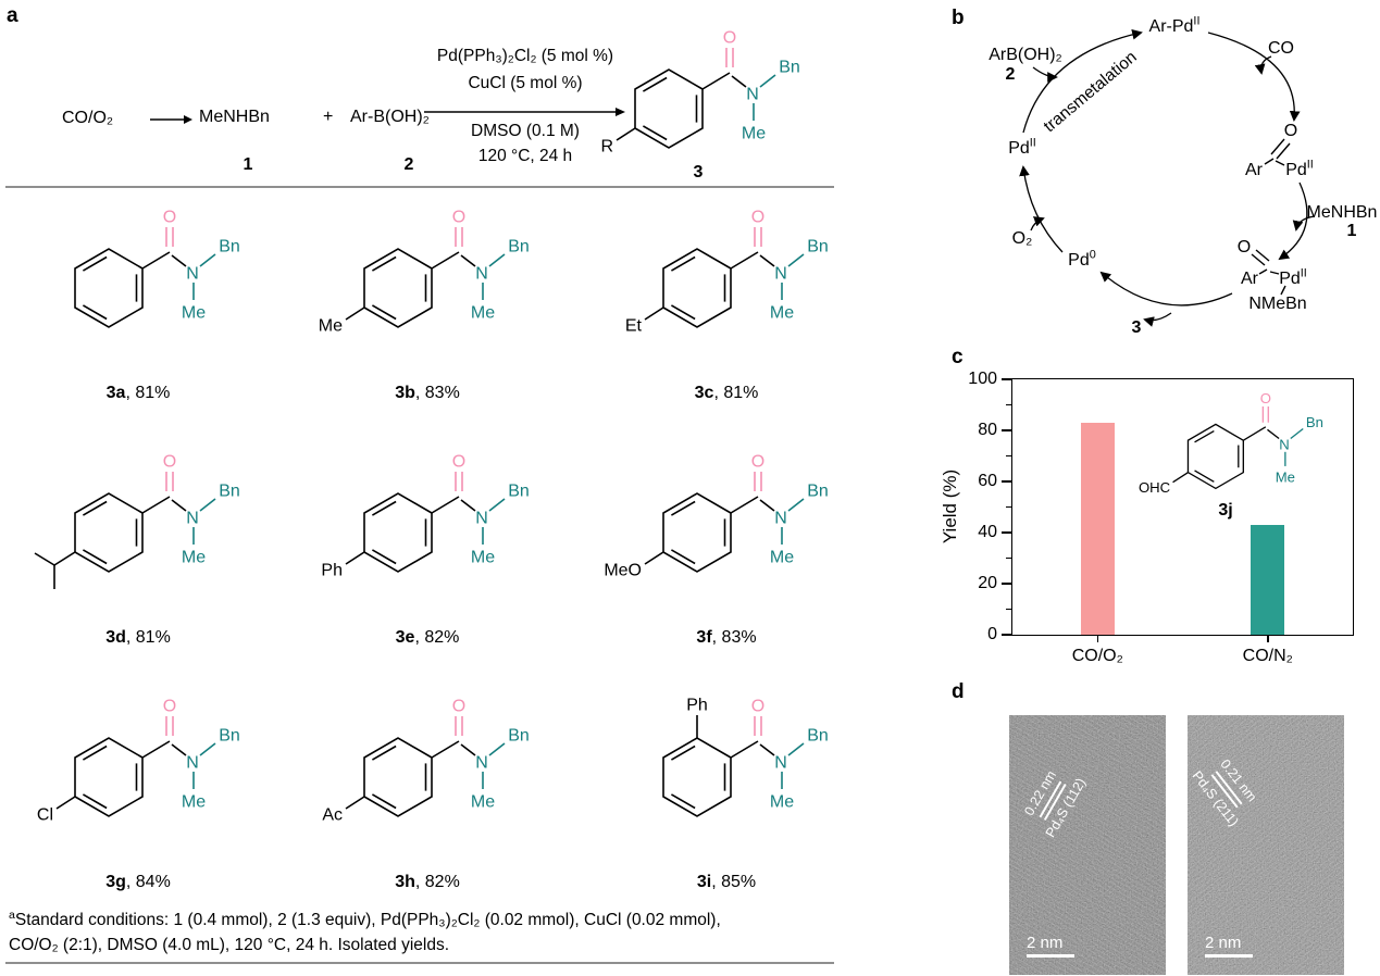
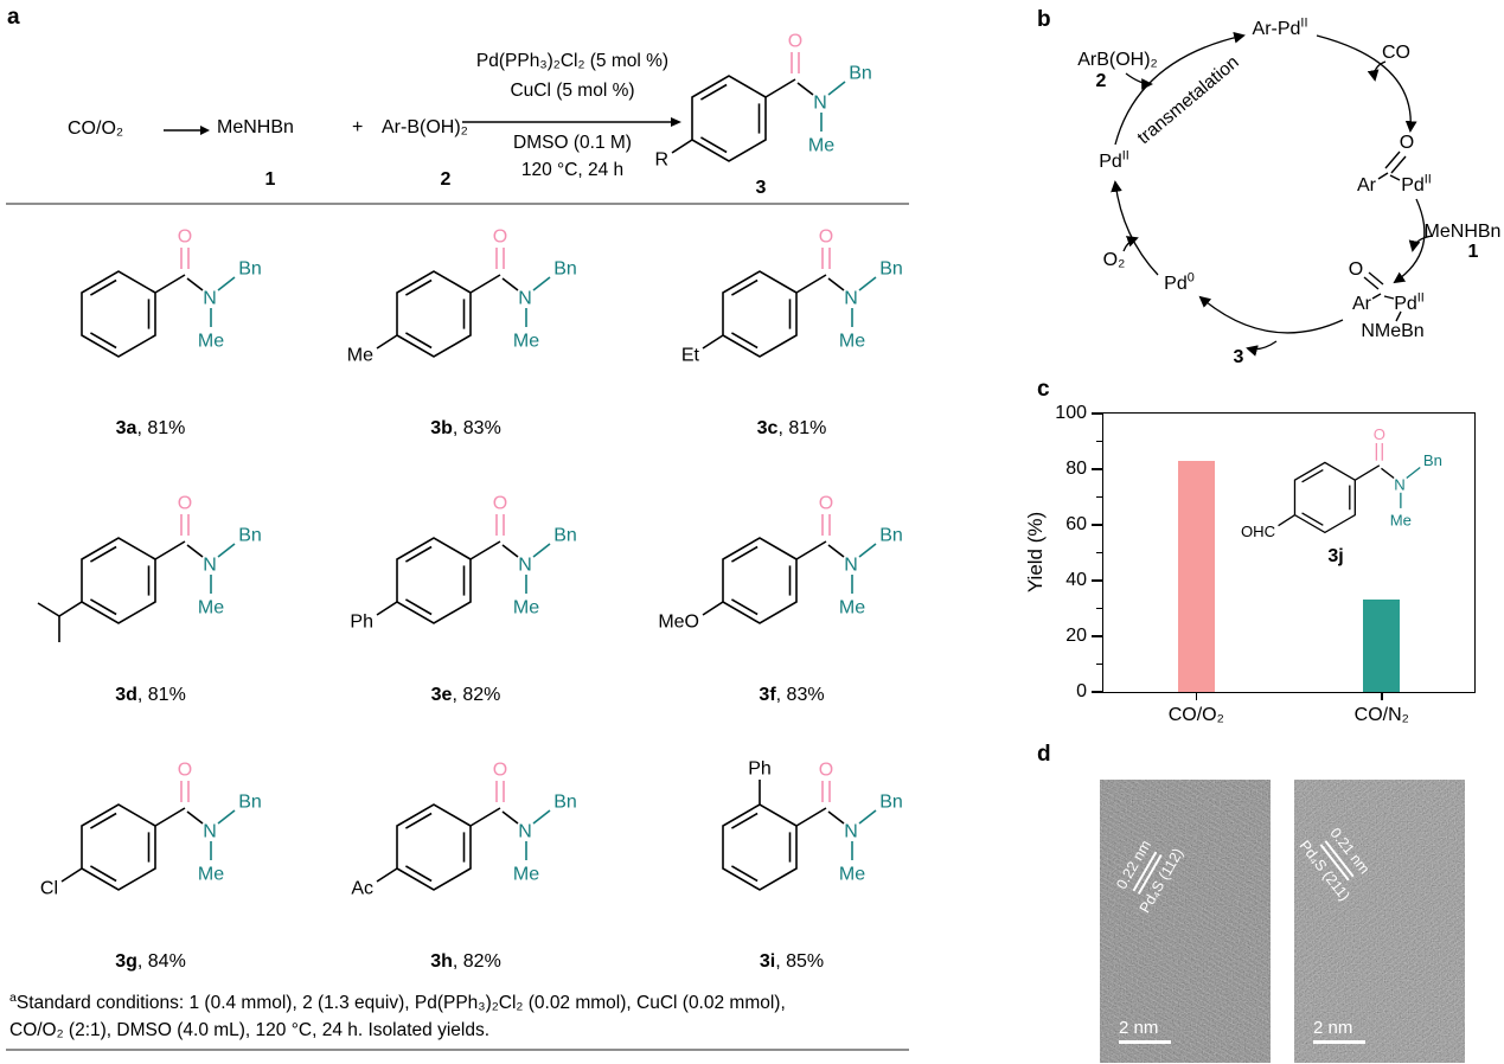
CO/N₂: 43 -> 33
